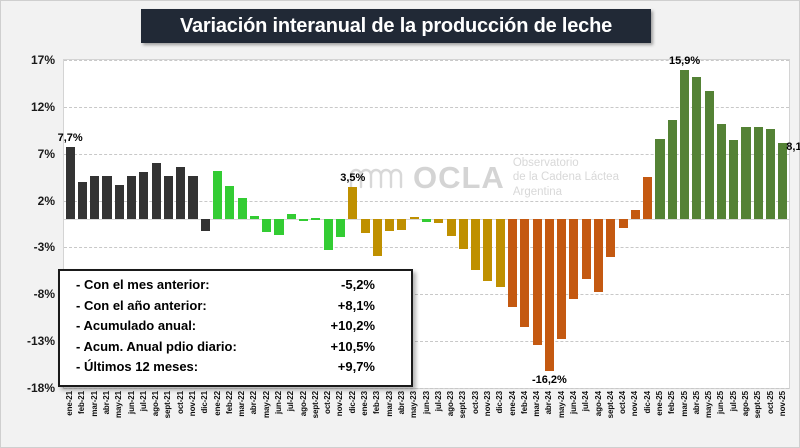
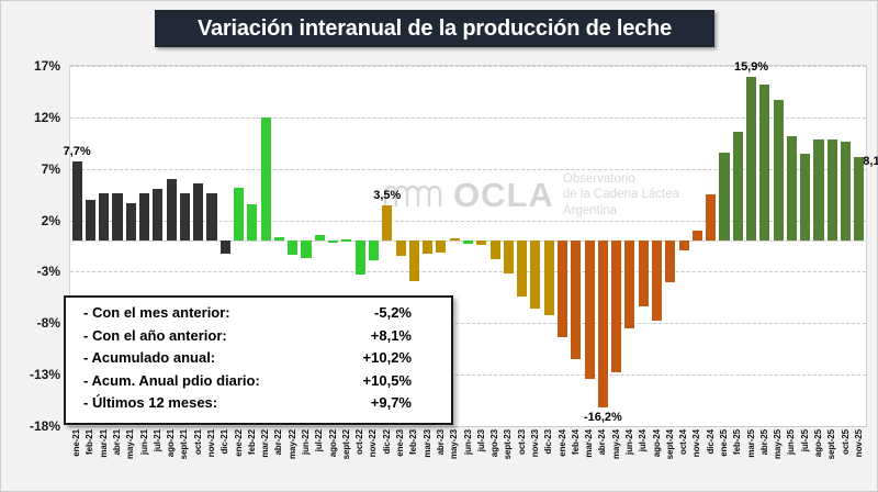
mar-22: 2% -> 12%
